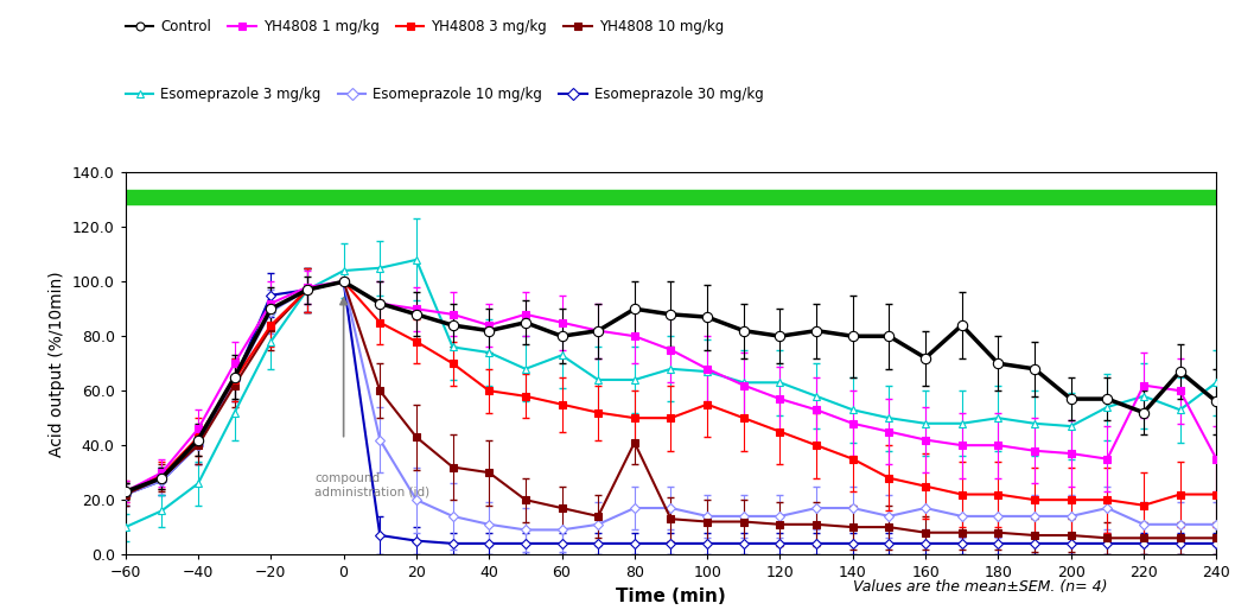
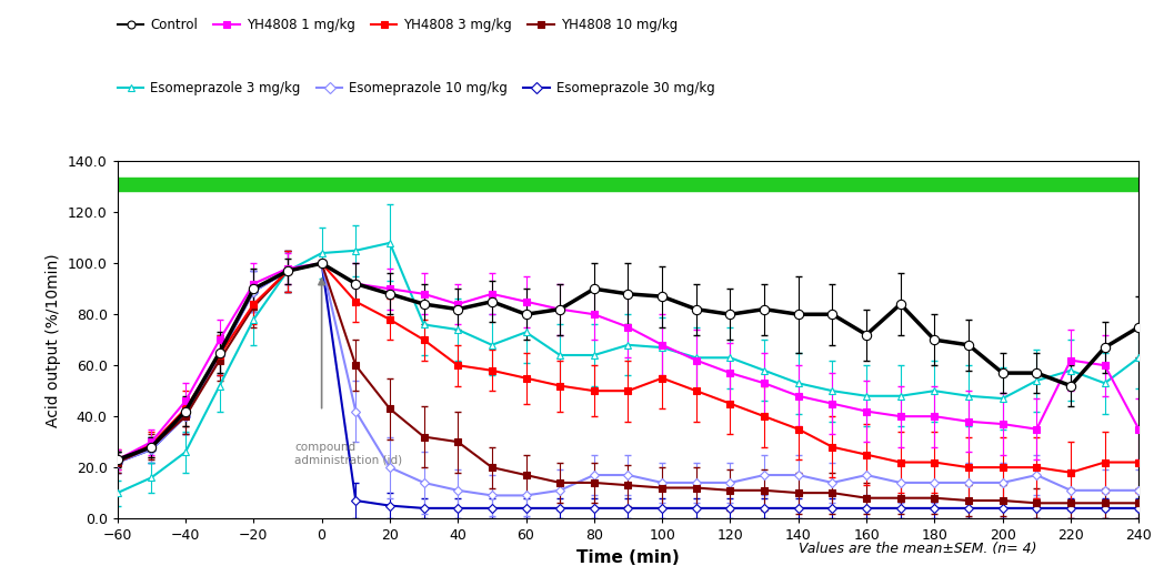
Esomeprazole 30 mg/kg/−20: 95 -> 89
YH4808 10 mg/kg/80: 41 -> 14
Control/240: 56 -> 75
